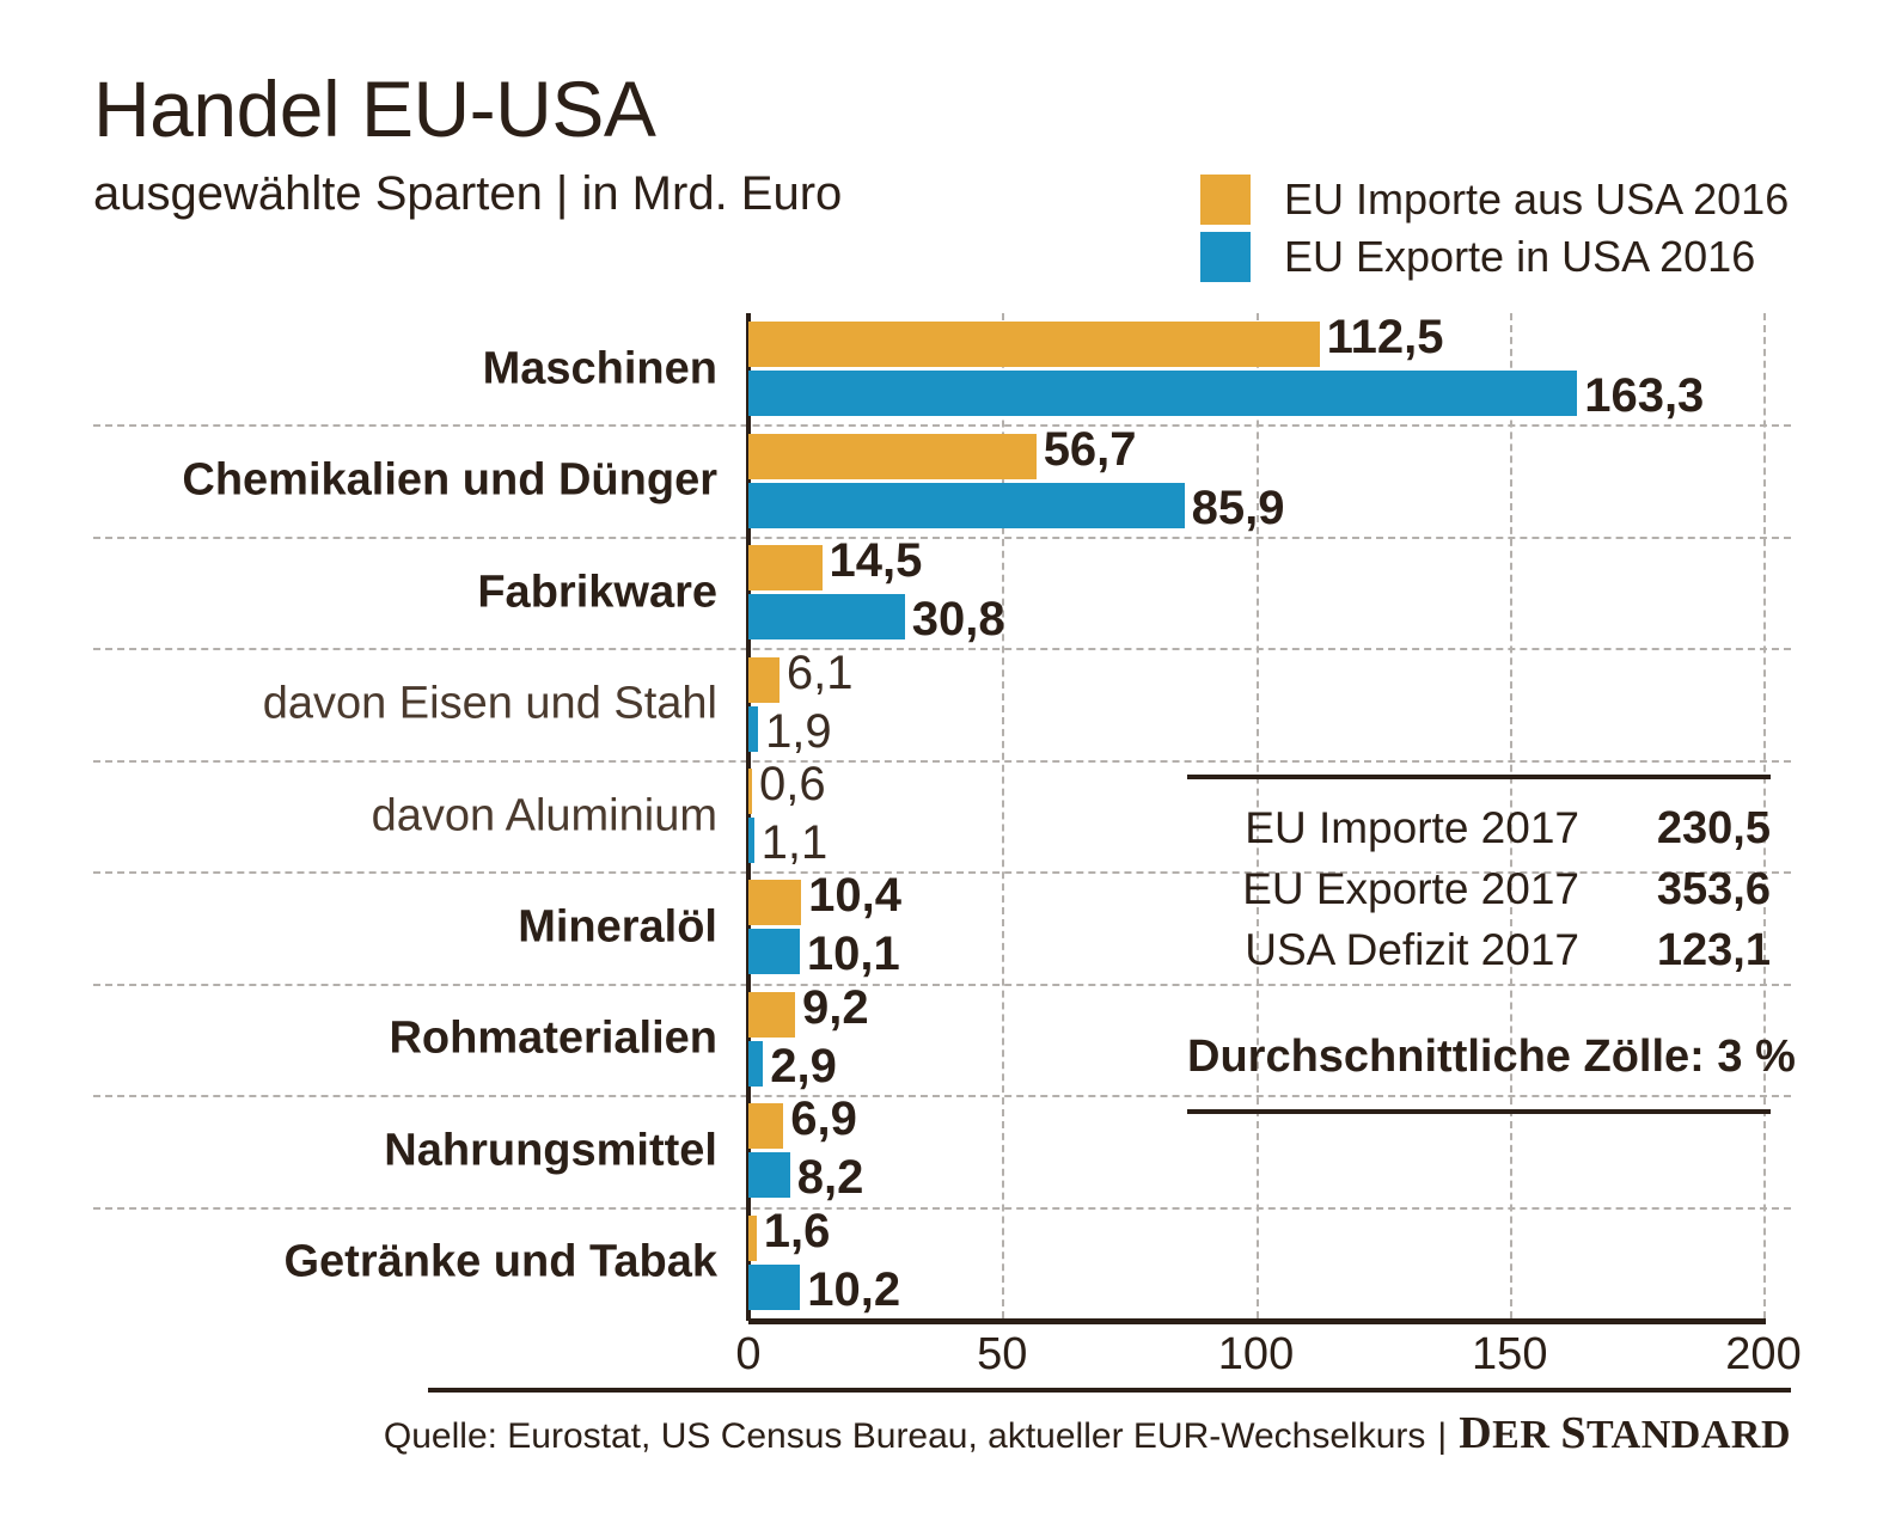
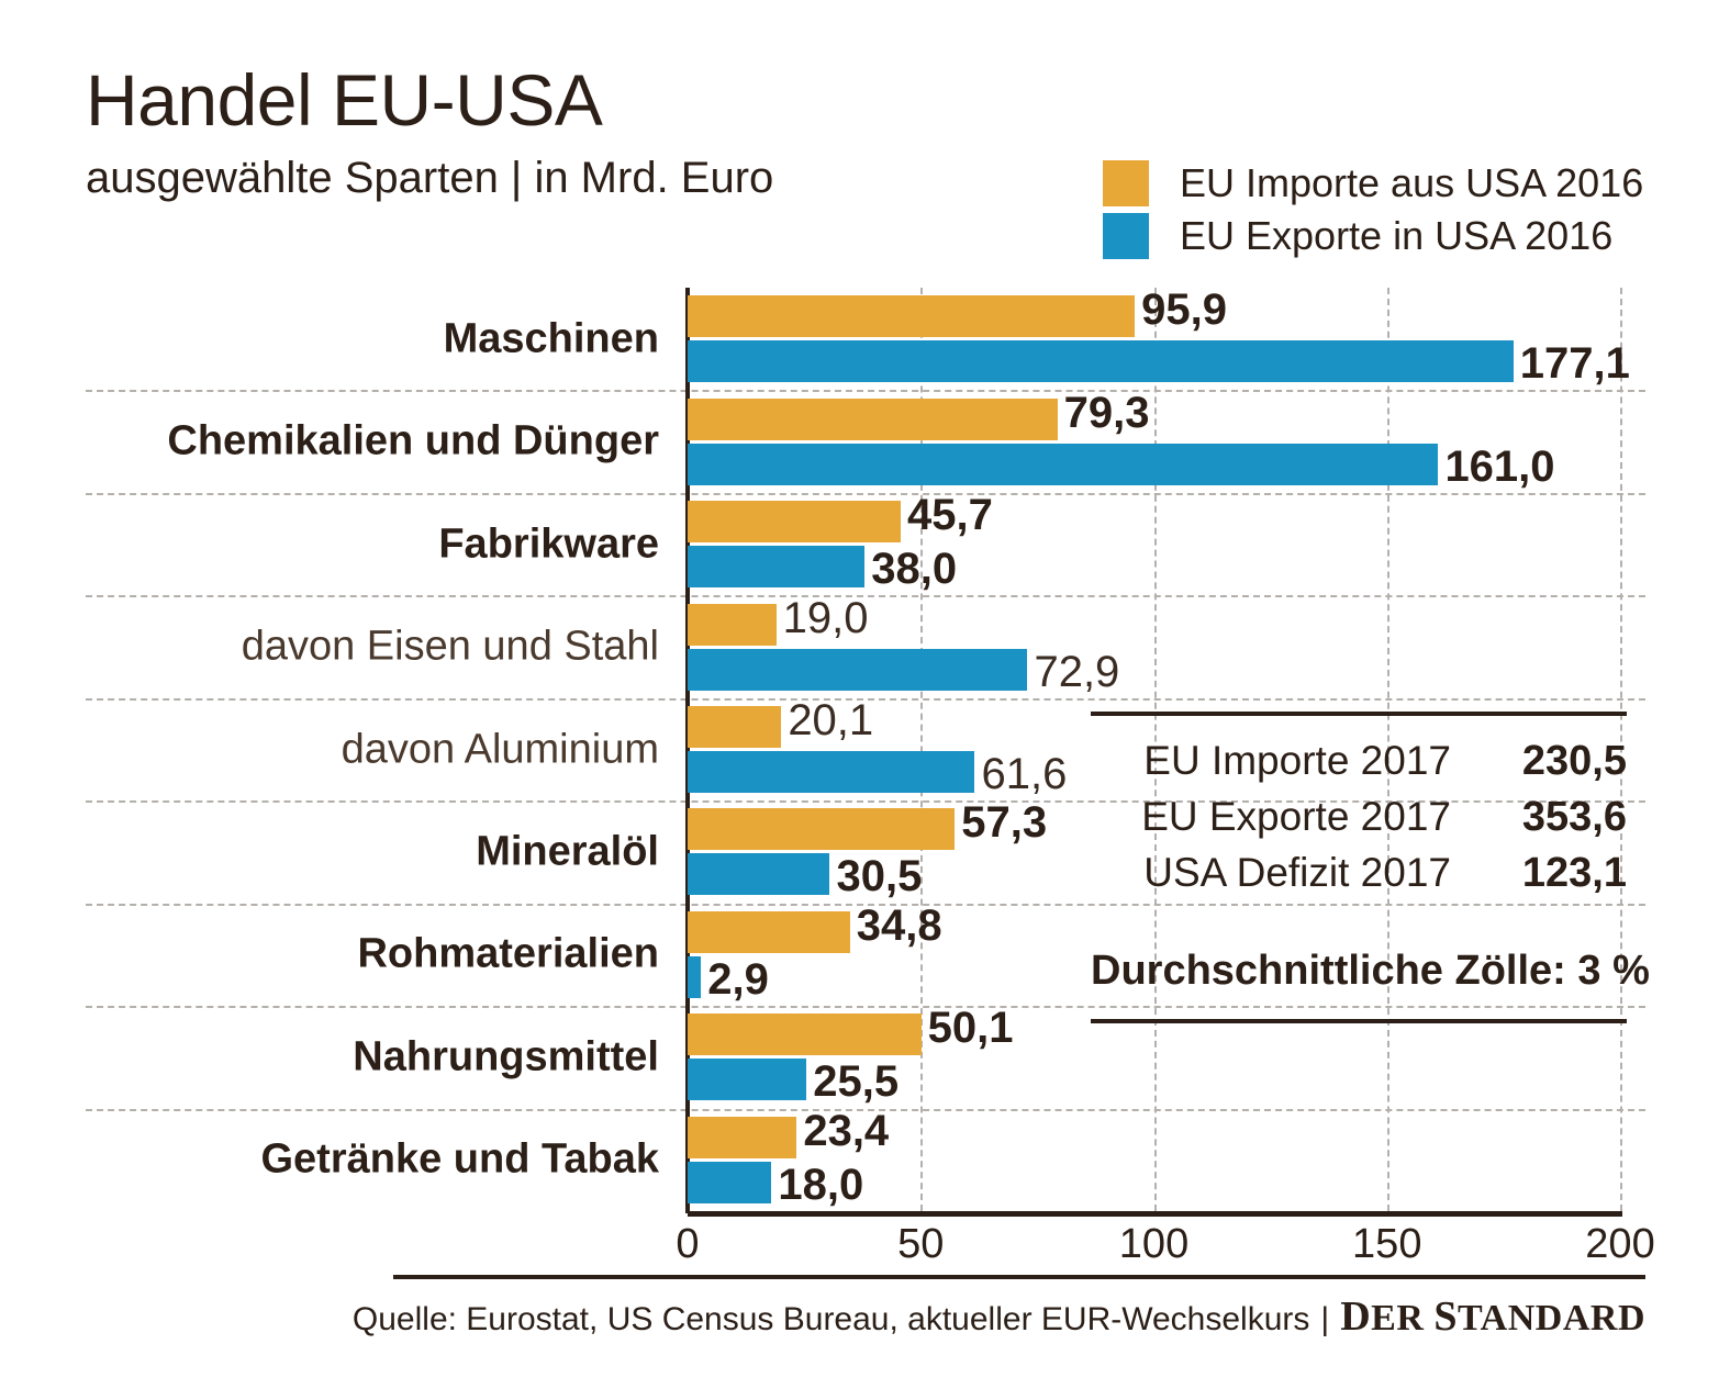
EU Importe aus USA 2016/Maschinen: 112,5 -> 95,9
EU Exporte in USA 2016/Maschinen: 163,3 -> 177,1
EU Importe aus USA 2016/Chemikalien und Dünger: 56,7 -> 79,3
EU Exporte in USA 2016/Chemikalien und Dünger: 85,9 -> 161,0
EU Importe aus USA 2016/Fabrikware: 14,5 -> 45,7
EU Exporte in USA 2016/Fabrikware: 30,8 -> 38,0
EU Importe aus USA 2016/davon Eisen und Stahl: 6,1 -> 19,0
EU Exporte in USA 2016/davon Eisen und Stahl: 1,9 -> 72,9
EU Importe aus USA 2016/davon Aluminium: 0,6 -> 20,1
EU Exporte in USA 2016/davon Aluminium: 1,1 -> 61,6
EU Importe aus USA 2016/Mineralöl: 10,4 -> 57,3
EU Exporte in USA 2016/Mineralöl: 10,1 -> 30,5
EU Importe aus USA 2016/Rohmaterialien: 9,2 -> 34,8
EU Importe aus USA 2016/Nahrungsmittel: 6,9 -> 50,1
EU Exporte in USA 2016/Nahrungsmittel: 8,2 -> 25,5
EU Importe aus USA 2016/Getränke und Tabak: 1,6 -> 23,4
EU Exporte in USA 2016/Getränke und Tabak: 10,2 -> 18,0
